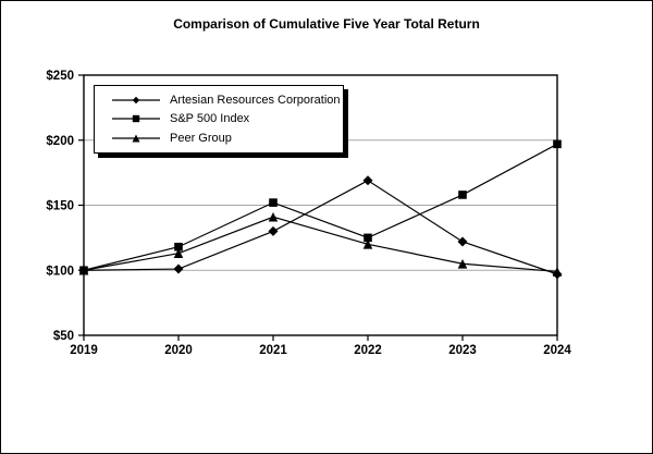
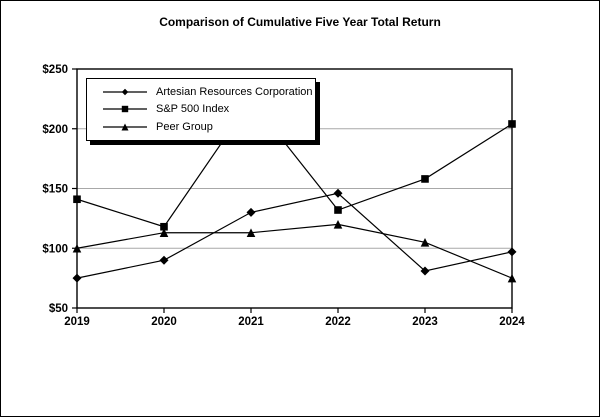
Artesian Resources Corporation/2019: $100 -> $75
S&P 500 Index/2019: $100 -> $141
Artesian Resources Corporation/2020: $101 -> $90
S&P 500 Index/2021: $152 -> $224
Peer Group/2021: $141 -> $113
Artesian Resources Corporation/2022: $169 -> $146
S&P 500 Index/2022: $125 -> $132
Artesian Resources Corporation/2023: $122 -> $81
S&P 500 Index/2024: $197 -> $204
Peer Group/2024: $99 -> $75
